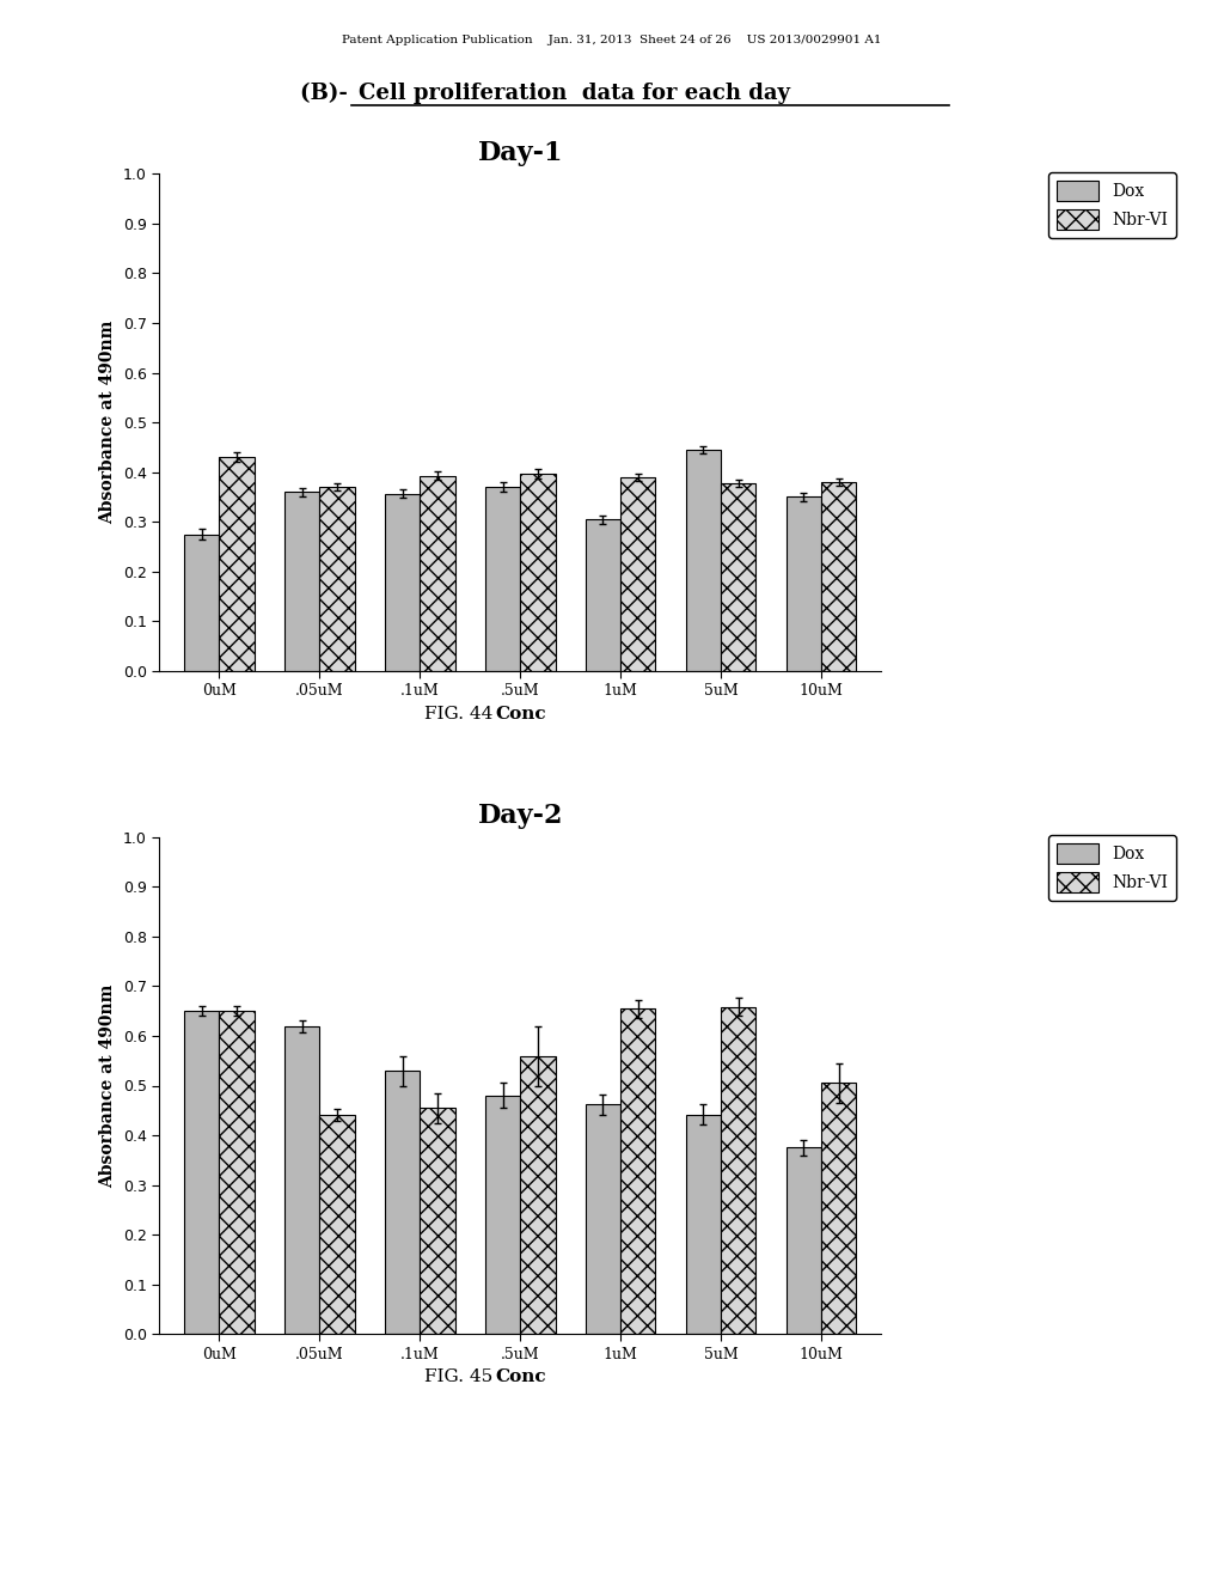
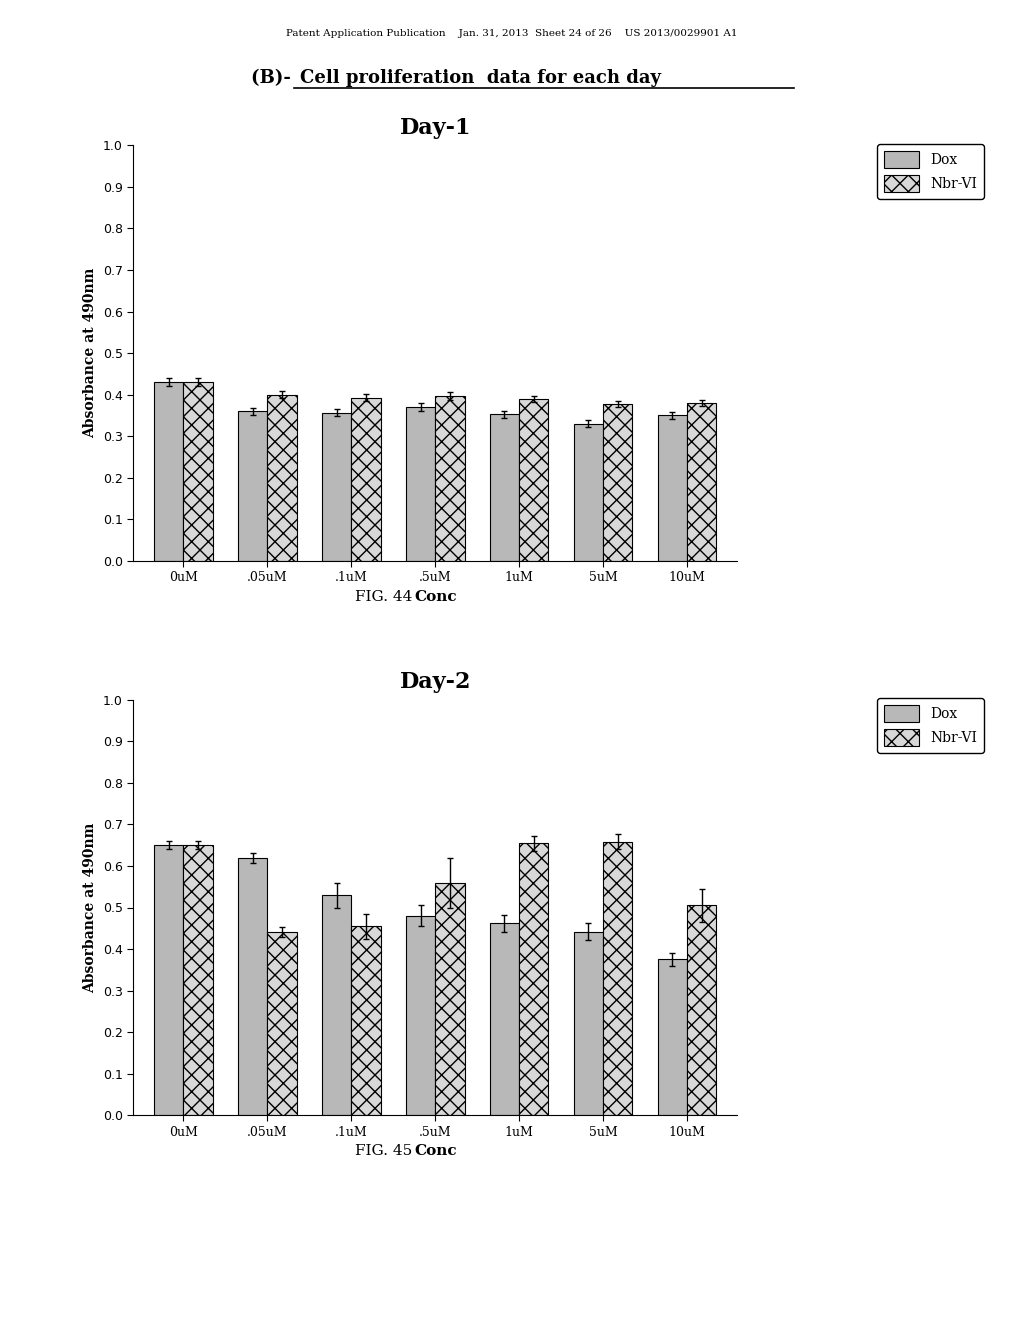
Day-1/Dox/0uM: 0.275 -> 0.430
Day-1/Nbr-VI/.05uM: 0.370 -> 0.400
Day-1/Dox/1uM: 0.305 -> 0.353
Day-1/Dox/5uM: 0.445 -> 0.330
